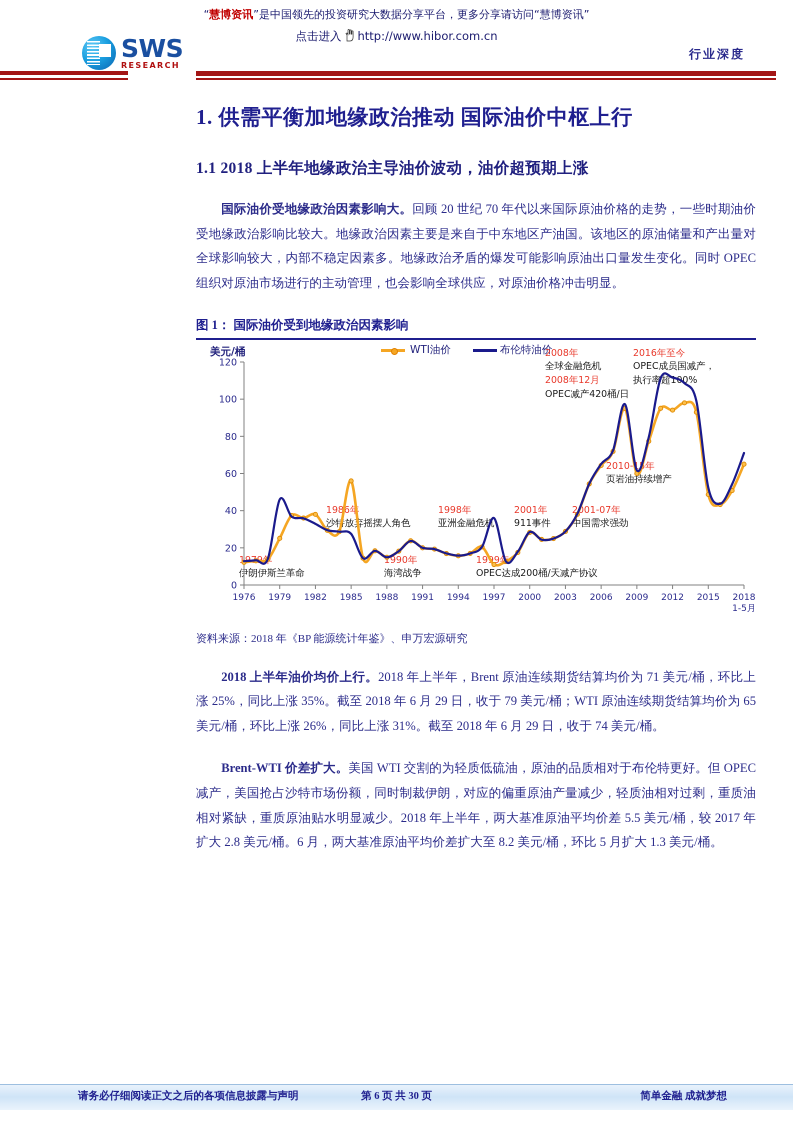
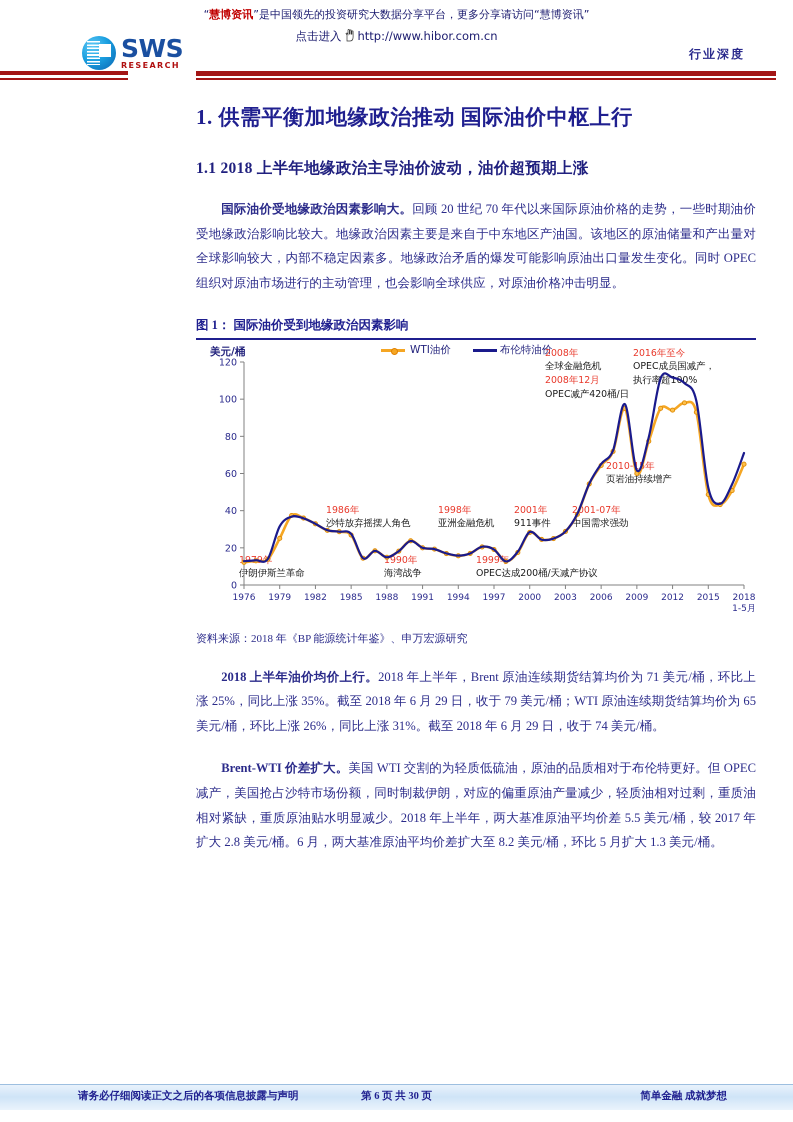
布伦特油价/1979: 46 -> 32
WTI油价/1982: 38 -> 33
WTI油价/1985: 56 -> 27
布伦特油价/1997: 36 -> 19
WTI油价/1997: 11 -> 19
